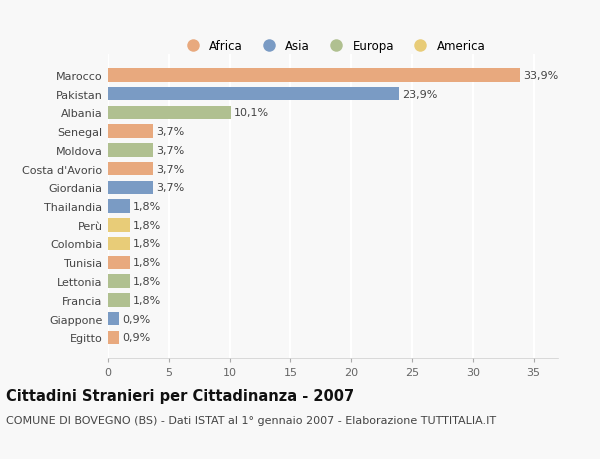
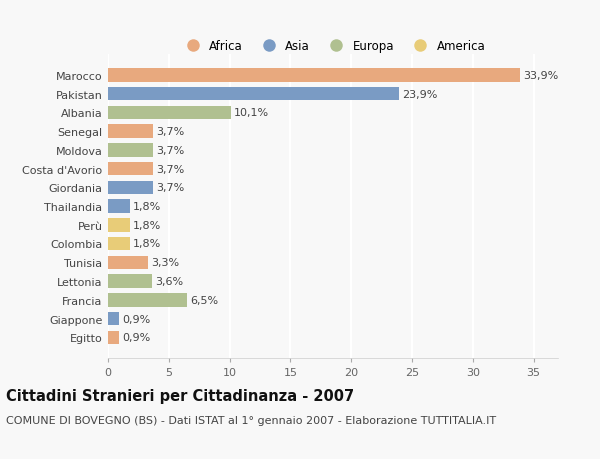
Tunisia: 1,8% -> 3,3%
Lettonia: 1,8% -> 3,6%
Francia: 1,8% -> 6,5%
